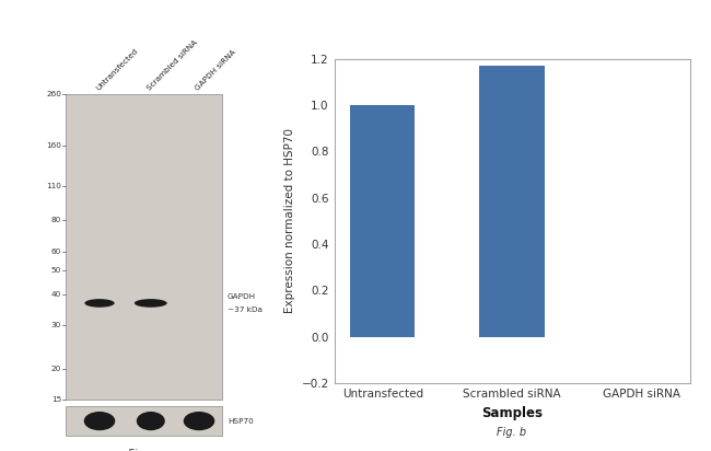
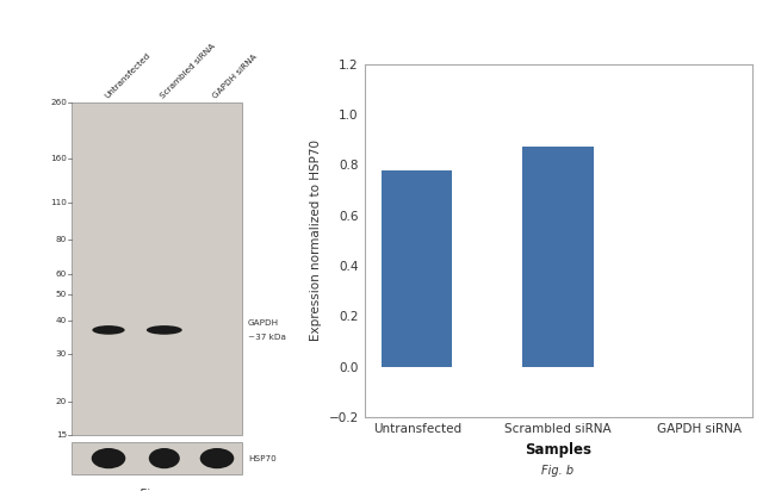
Untransfected: 1.00 -> 0.78
Scrambled siRNA: 1.17 -> 0.87
